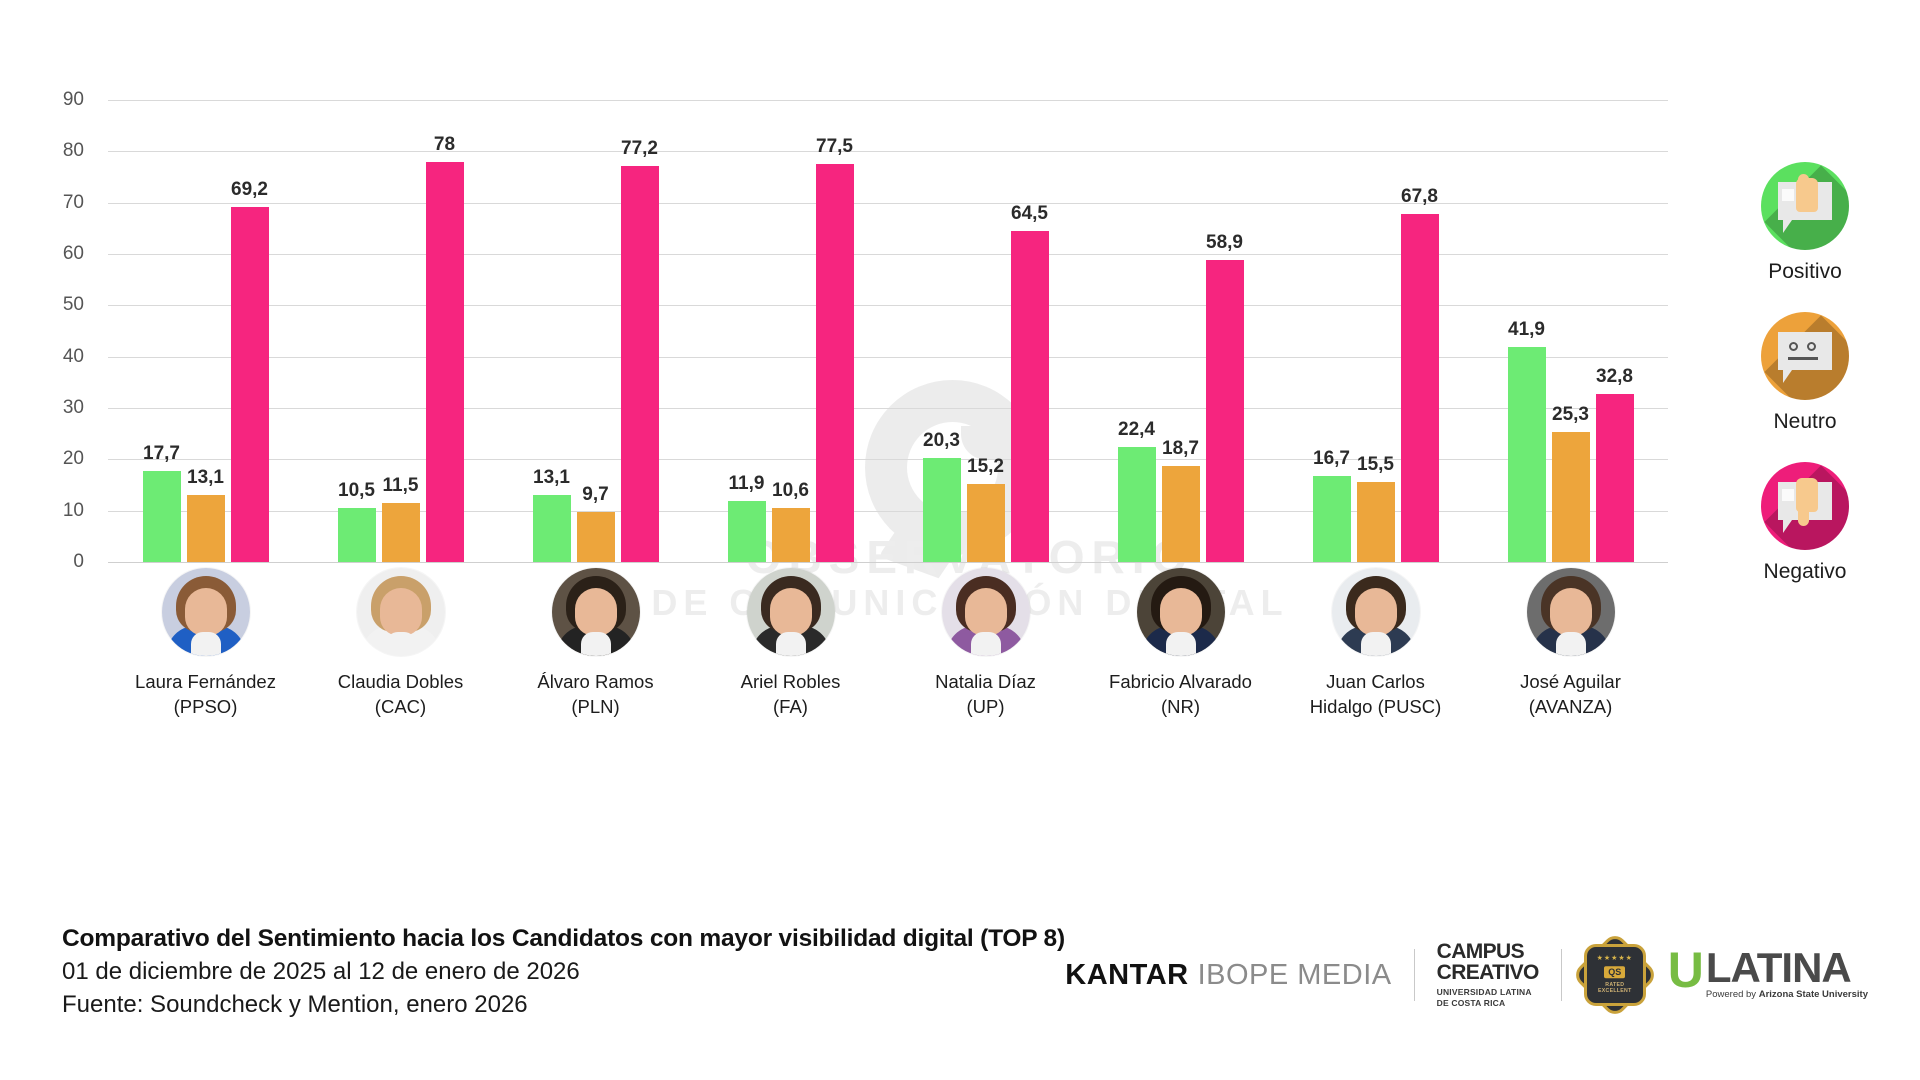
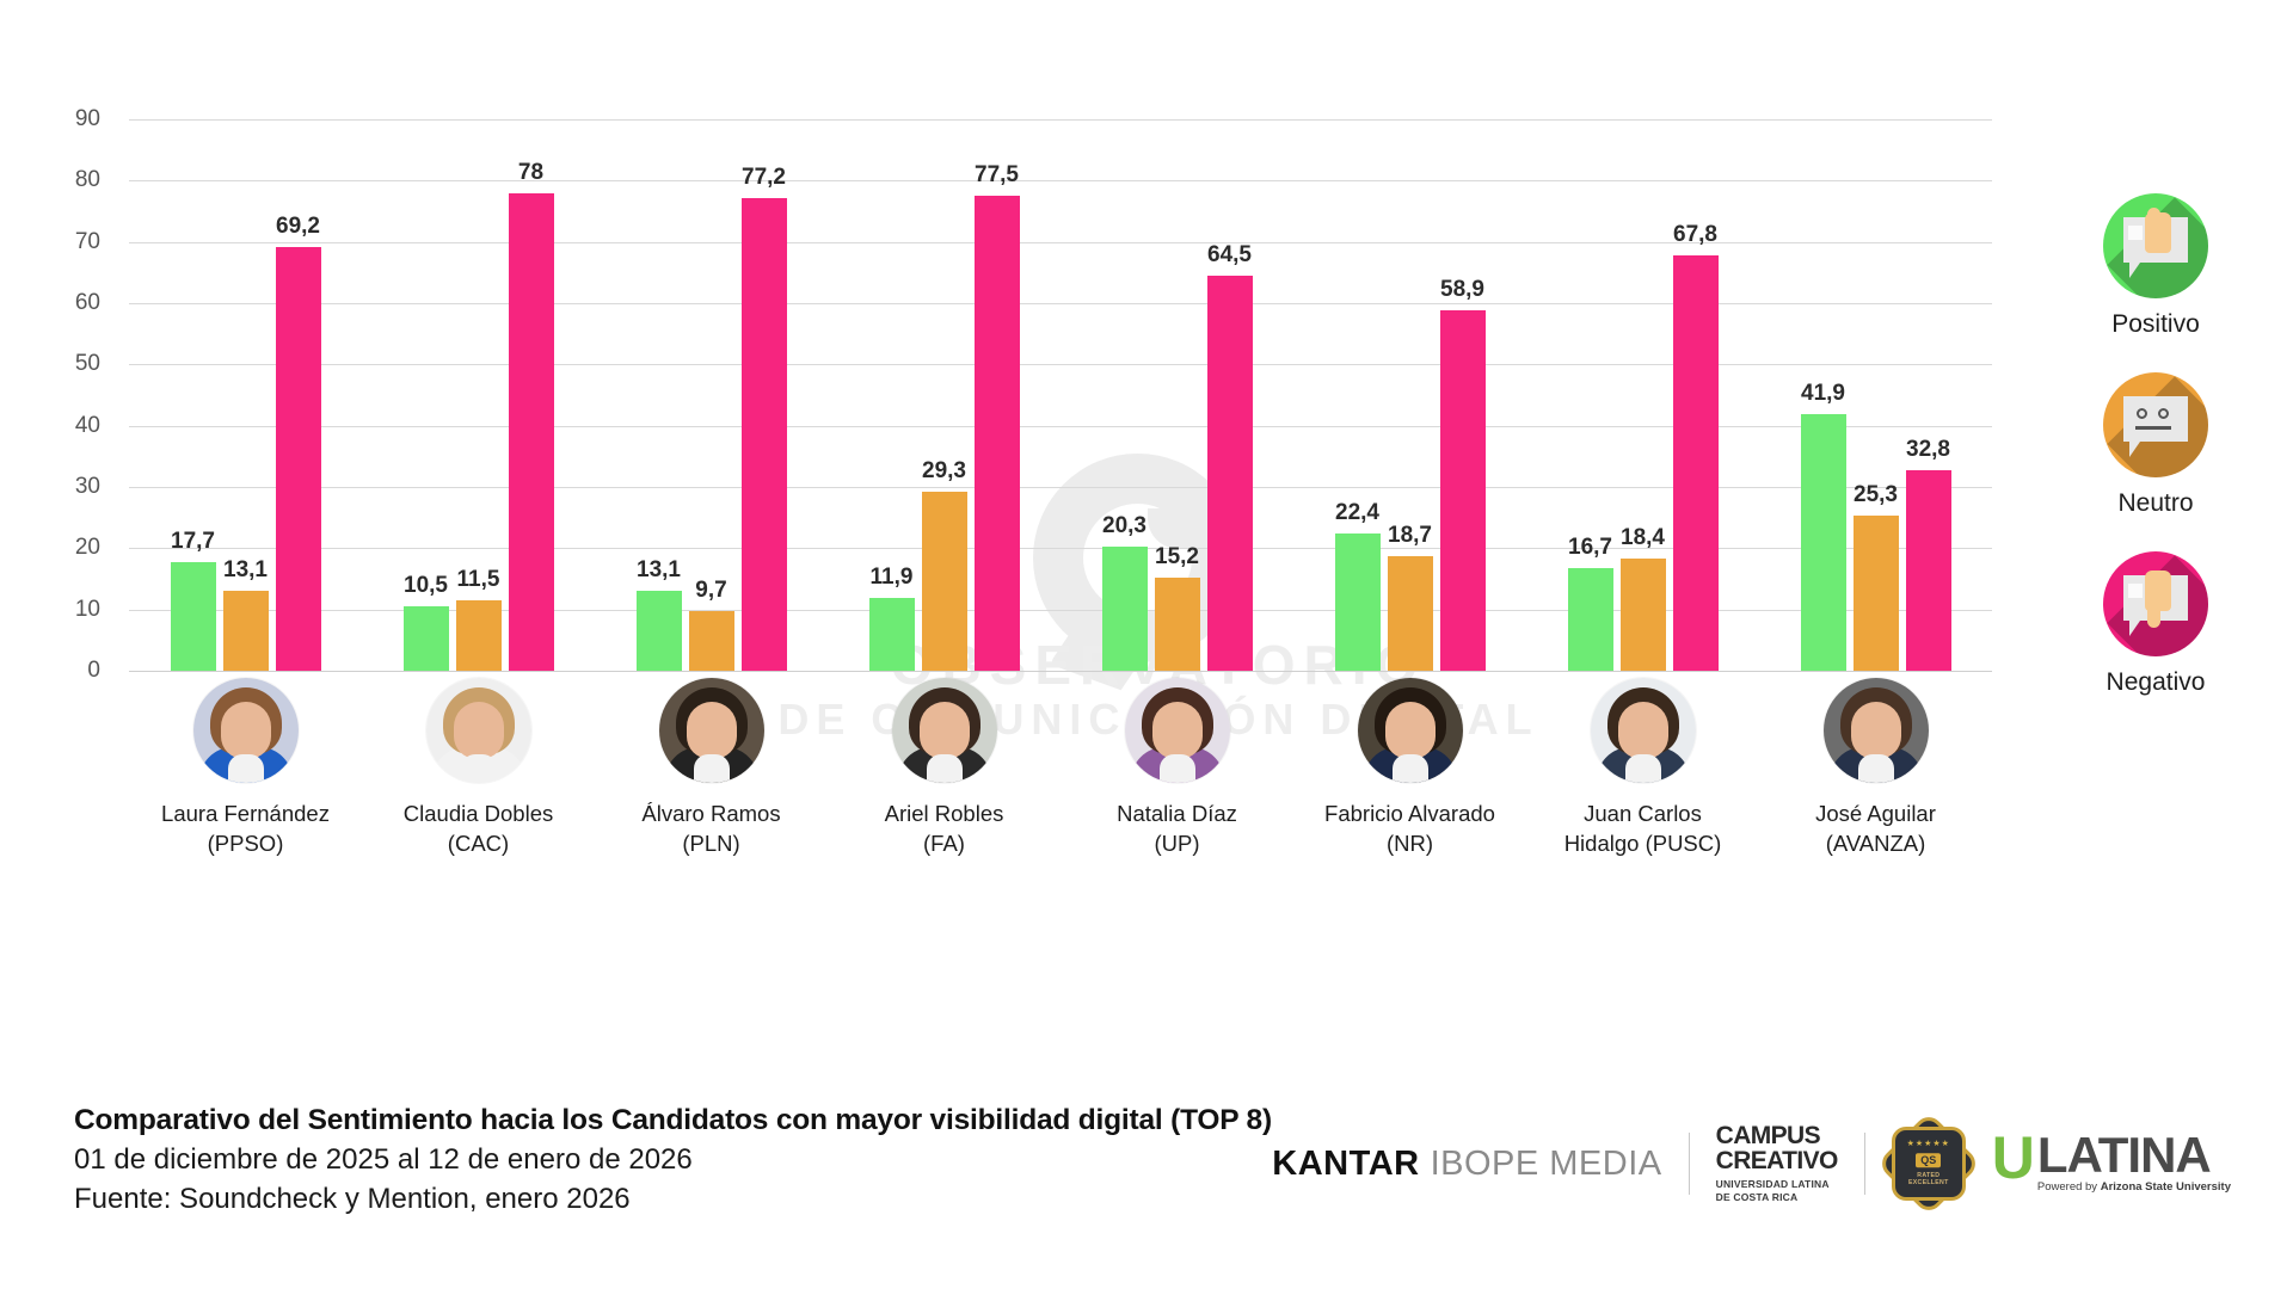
Neutro/Ariel Robles (FA): 10,6 -> 29,3
Neutro/Juan Carlos Hidalgo (PUSC): 15,5 -> 18,4
